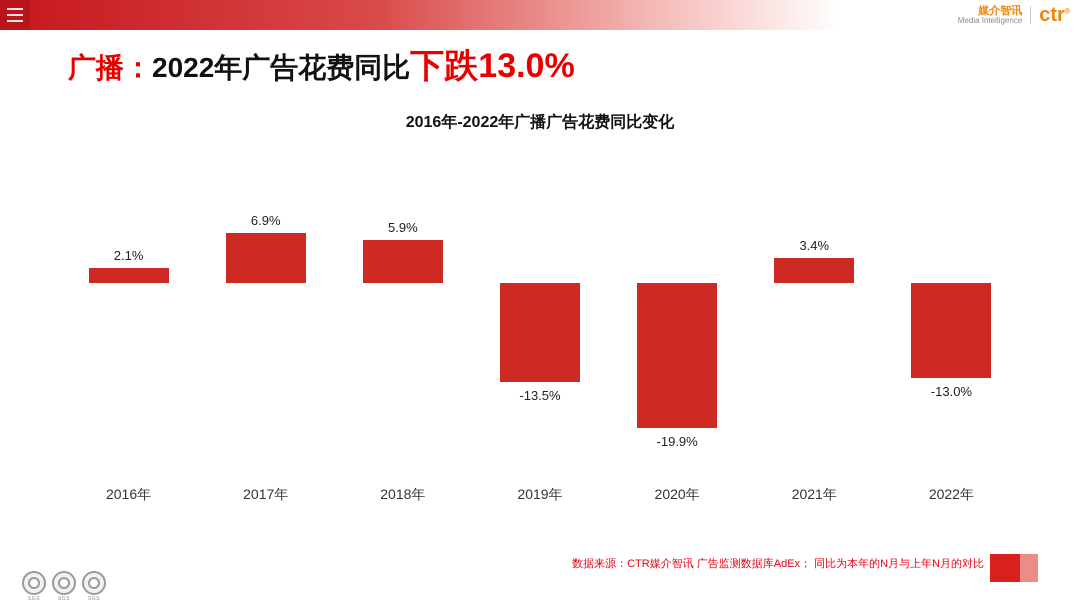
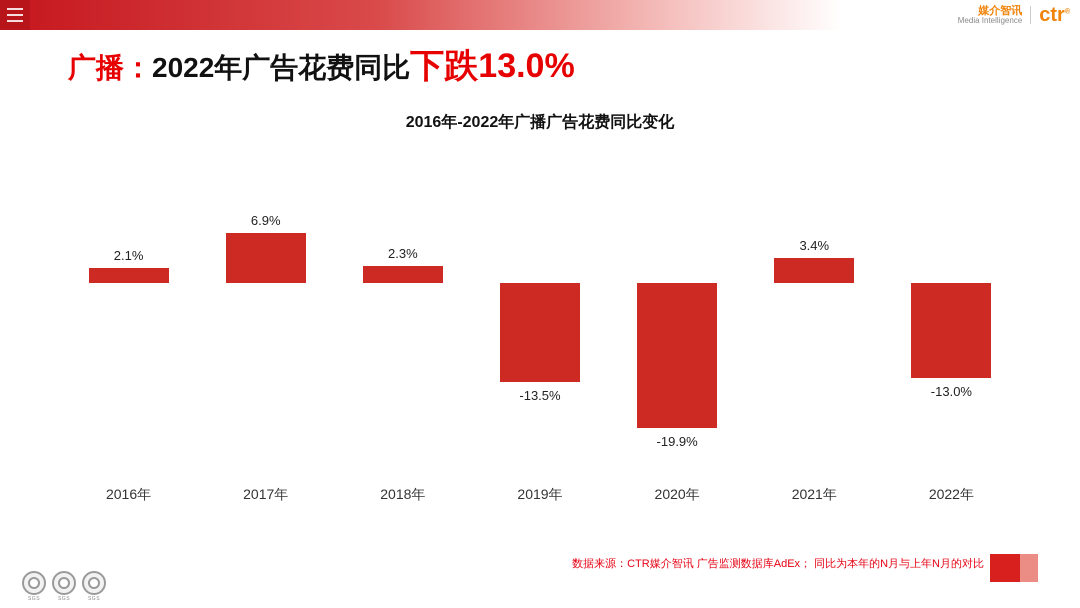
2018年: 5.9% -> 2.3%
